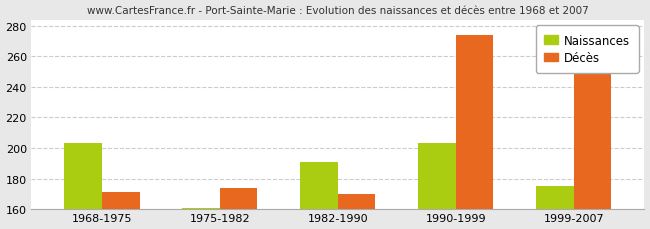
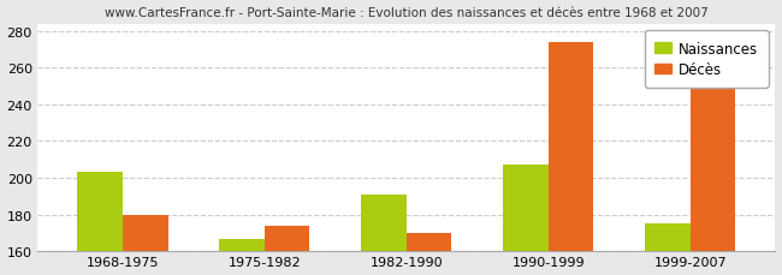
Décès/1968-1975: 171 -> 180
Naissances/1975-1982: 161 -> 167
Naissances/1990-1999: 203 -> 207
